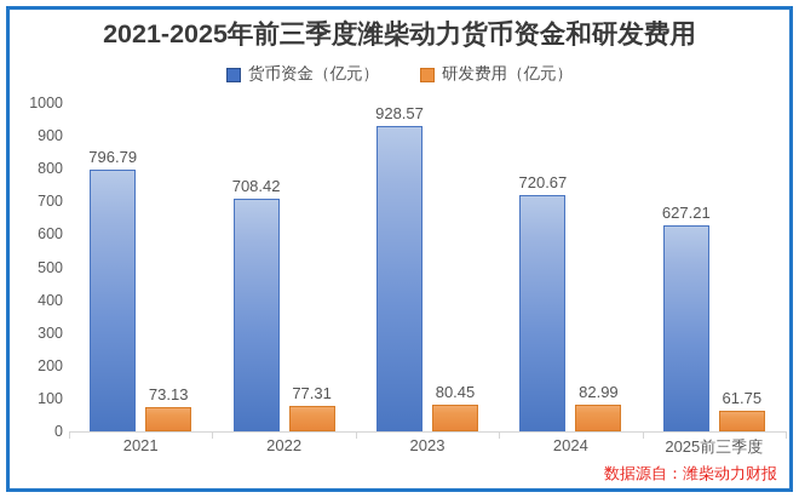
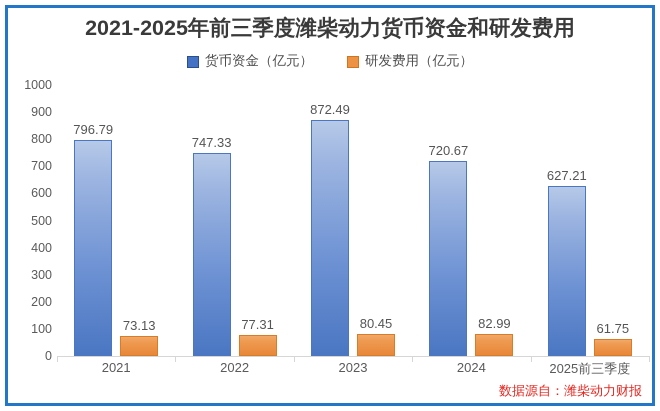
货币资金（亿元）/2022: 708.42 -> 747.33
货币资金（亿元）/2023: 928.57 -> 872.49
